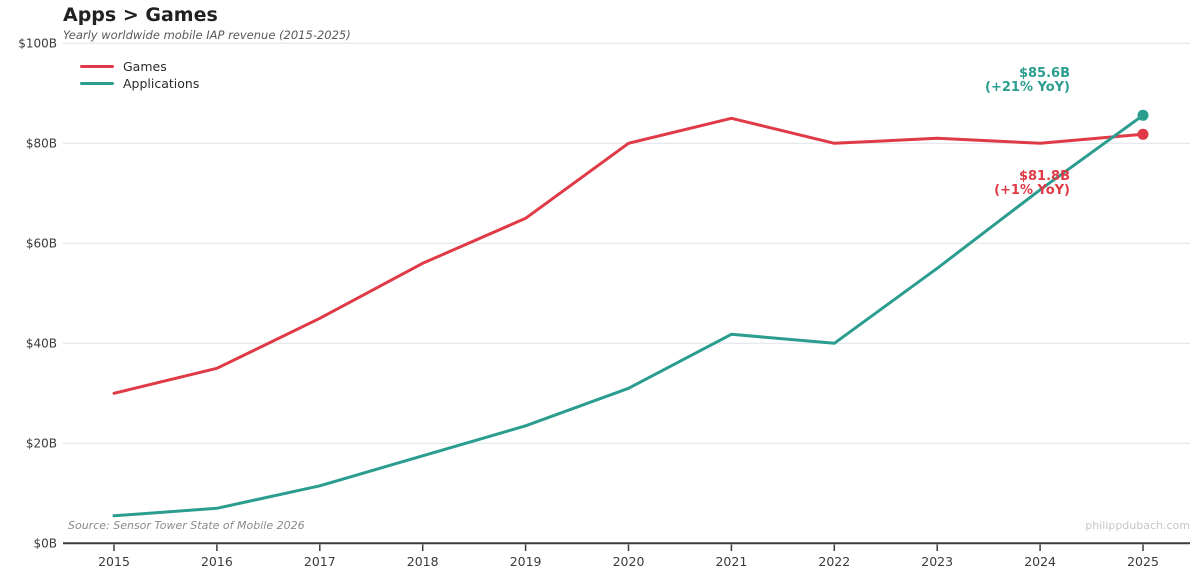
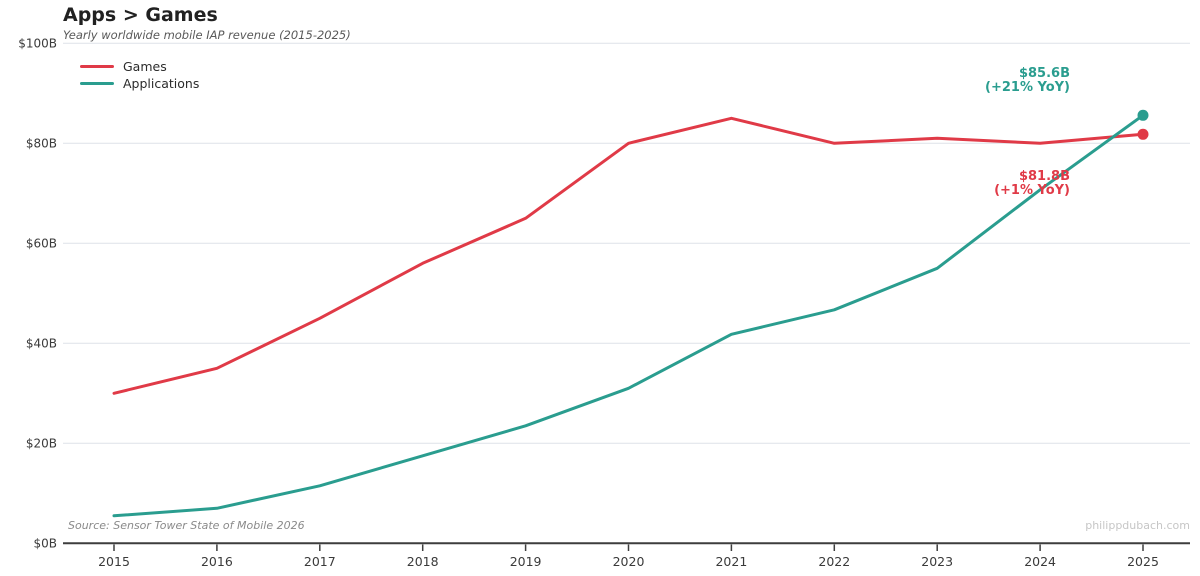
Applications/2022: $40B -> $47B
